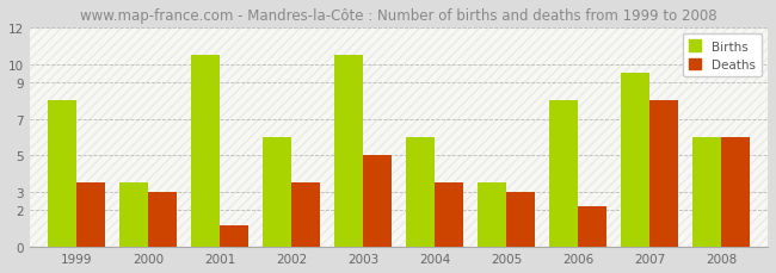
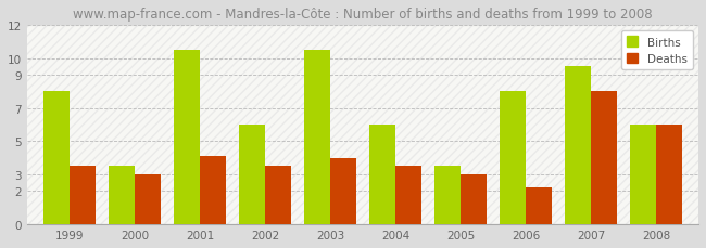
Deaths/2001: 1.2 -> 4.1
Deaths/2003: 5.0 -> 4.0
